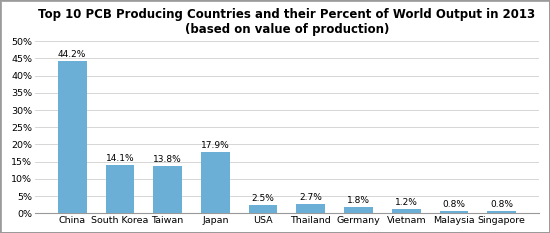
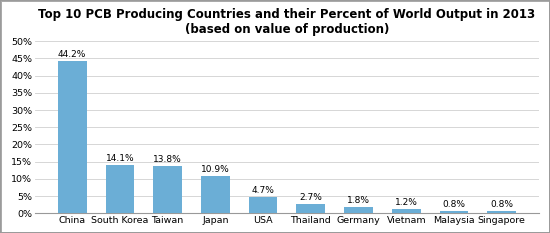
Japan: 17.9% -> 10.9%
USA: 2.5% -> 4.7%
